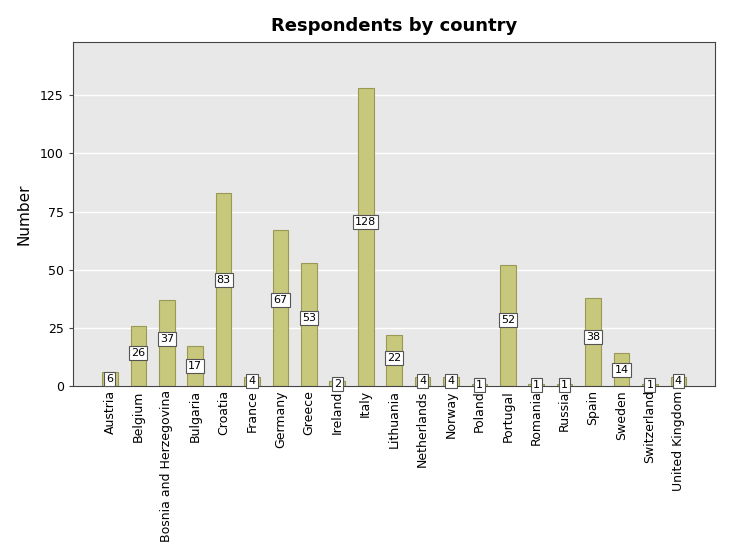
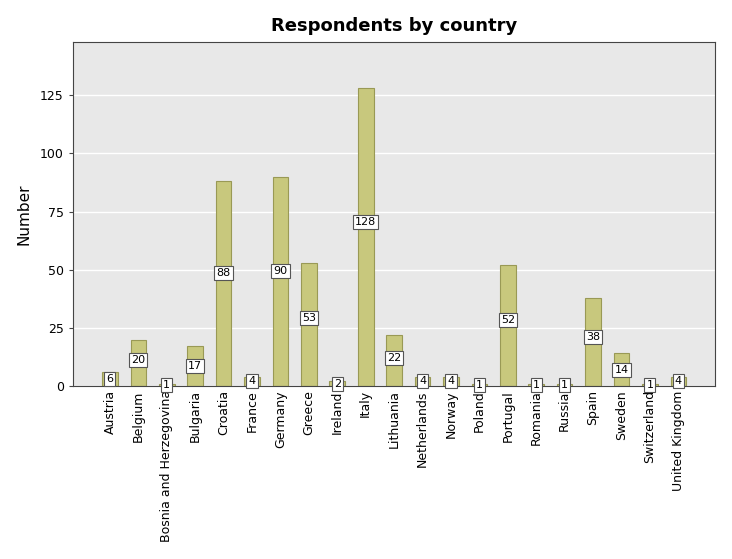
Belgium: 26 -> 20
Bosnia and Herzegovina: 37 -> 1
Croatia: 83 -> 88
Germany: 67 -> 90
